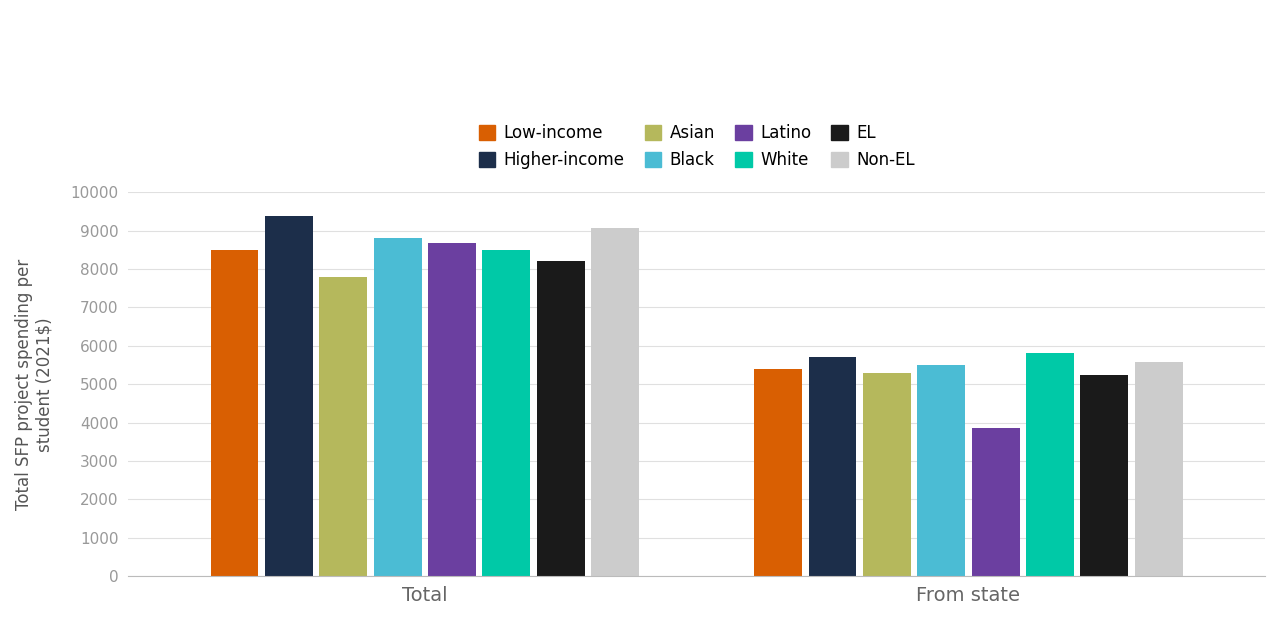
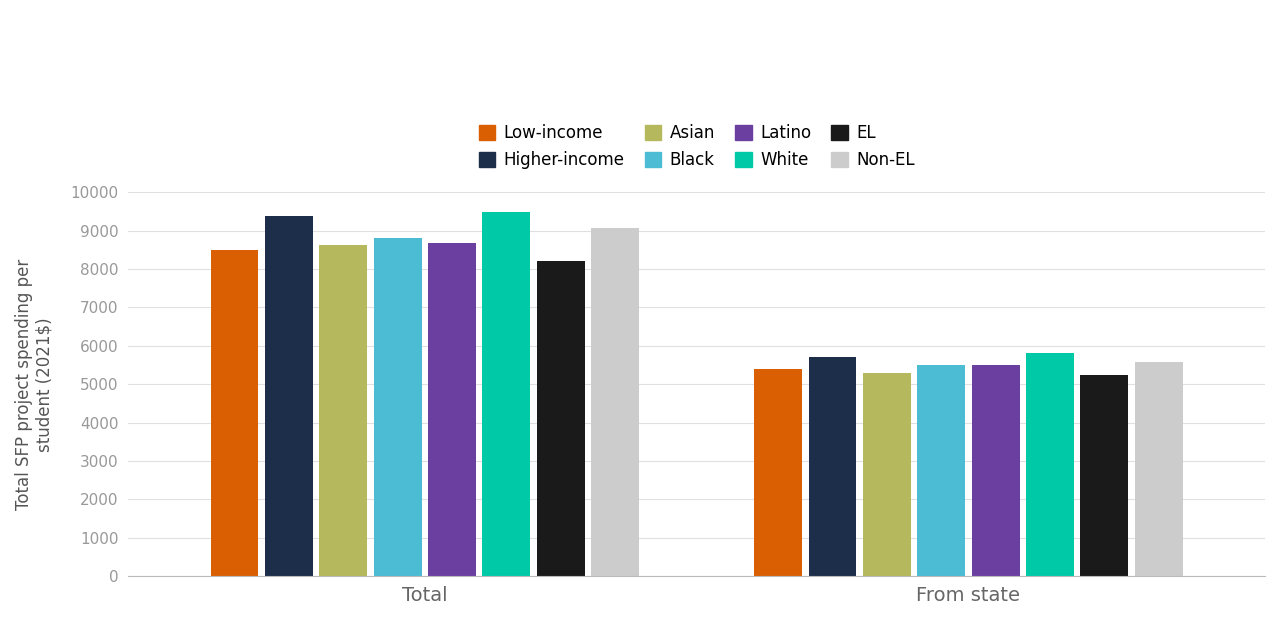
Asian/Total: 7800 -> 8620
White/Total: 8500 -> 9480
Latino/From state: 3850 -> 5500
